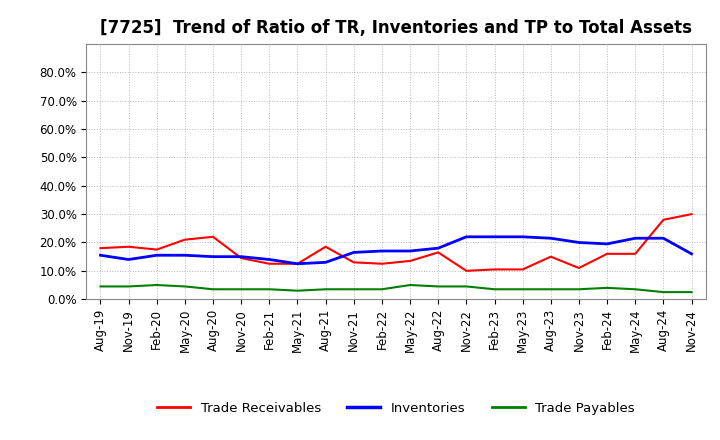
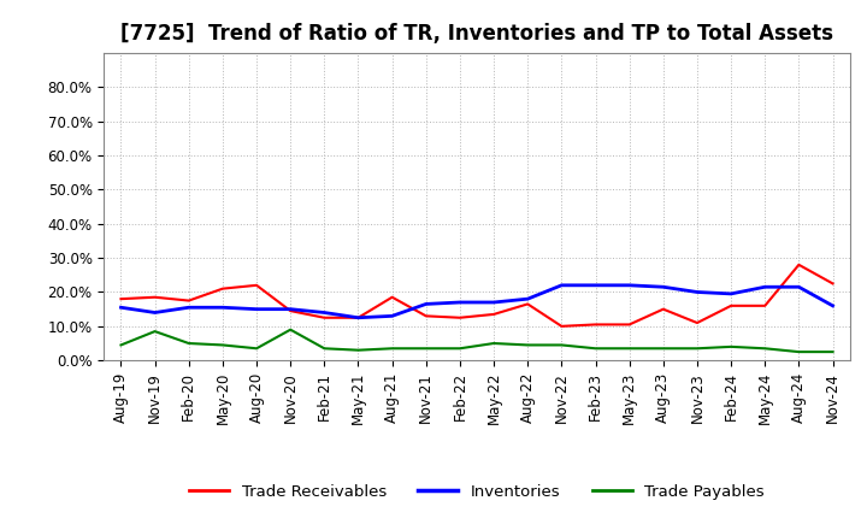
Trade Payables/Nov-19: 4.5% -> 8.5%
Trade Payables/Nov-20: 3.5% -> 9.0%
Trade Receivables/Nov-24: 30.0% -> 22.5%
